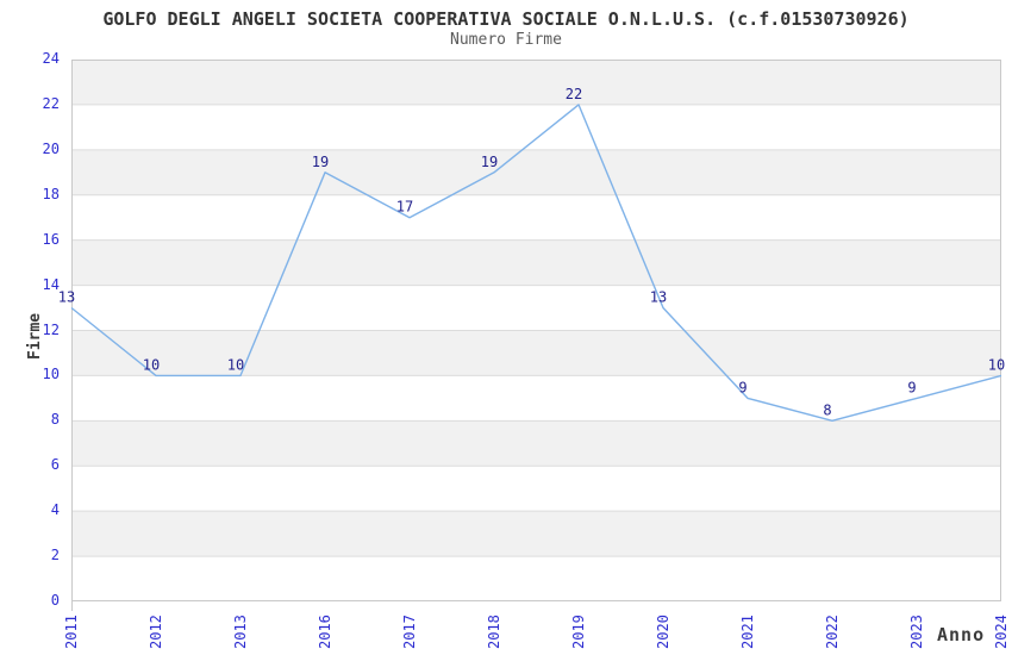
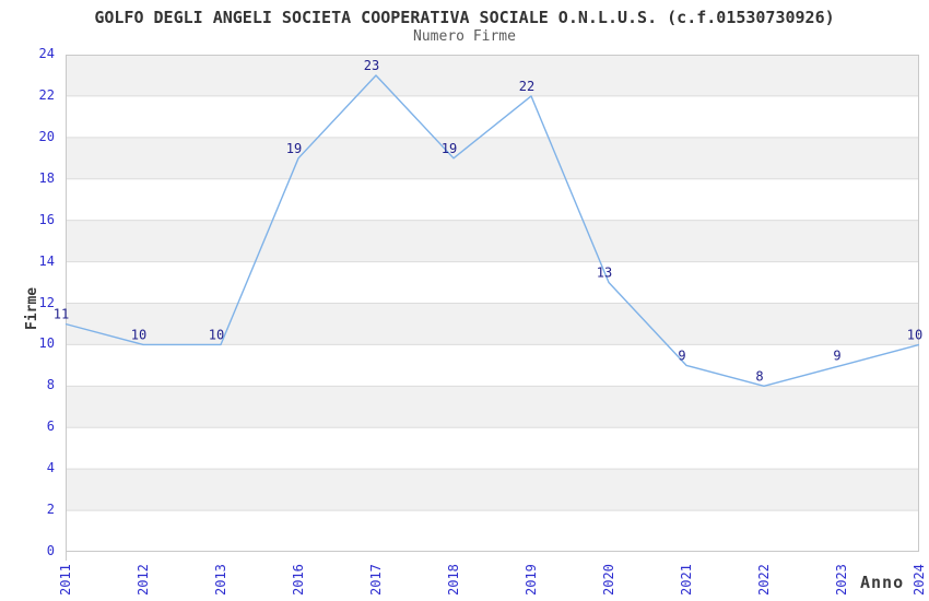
2011: 13 -> 11
2017: 17 -> 23
